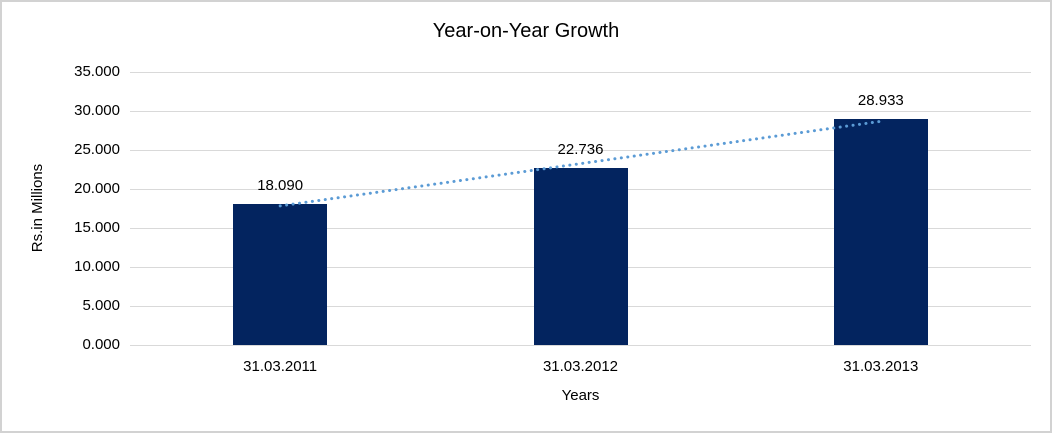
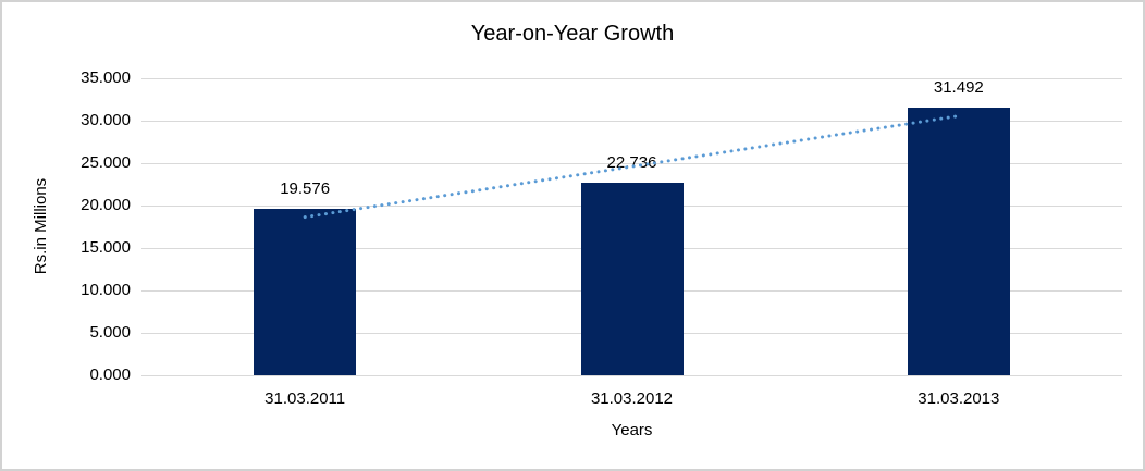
31.03.2011: 18.090 -> 19.576
31.03.2013: 28.933 -> 31.492
